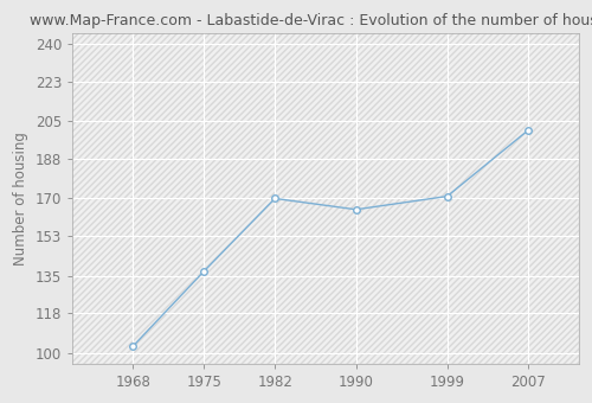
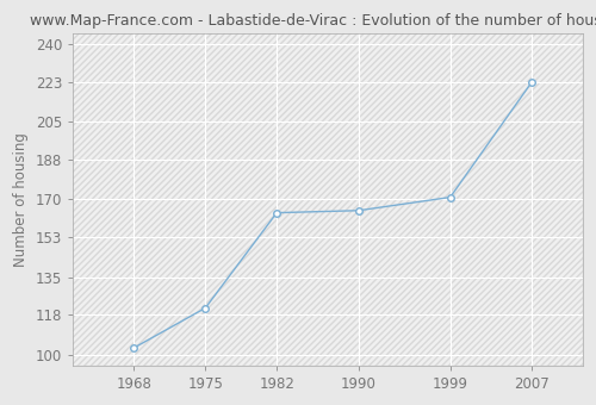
1975: 137 -> 121
1982: 170 -> 164
2007: 201 -> 223
